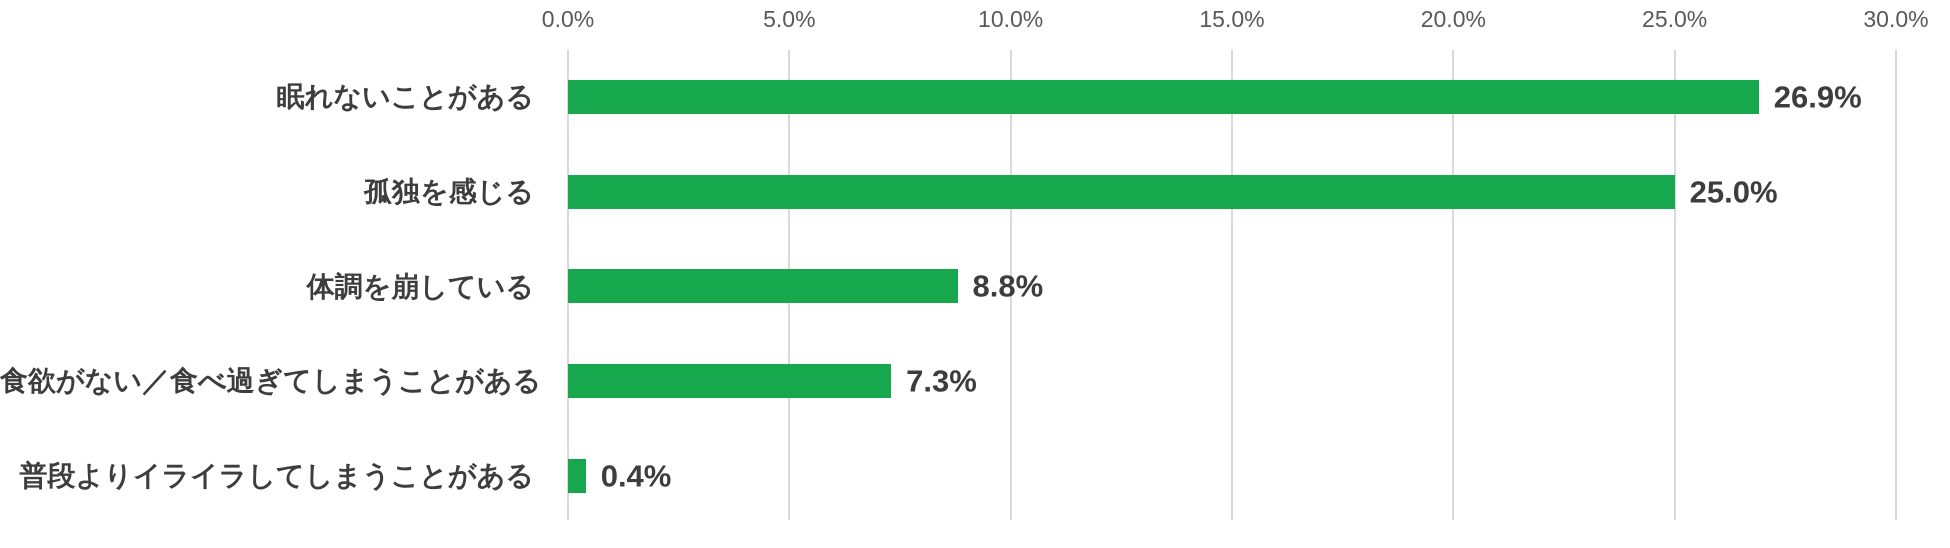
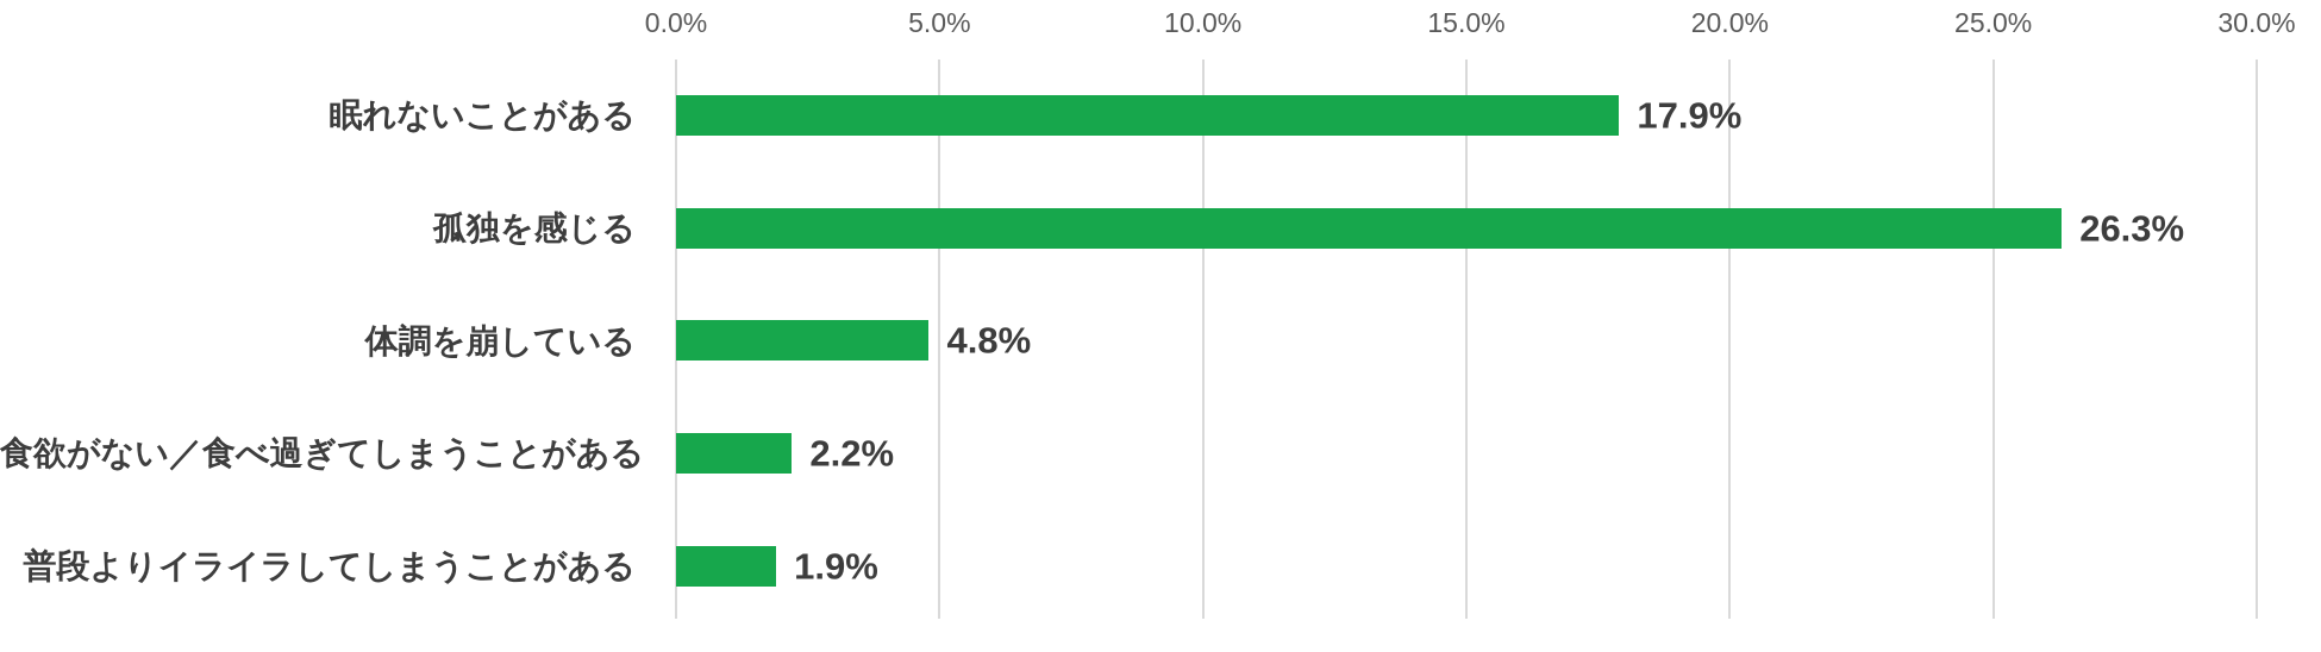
眠れないことがある: 26.9% -> 17.9%
孤独を感じる: 25.0% -> 26.3%
体調を崩している: 8.8% -> 4.8%
食欲がない／食べ過ぎてしまうことがある: 7.3% -> 2.2%
普段よりイライラしてしまうことがある: 0.4% -> 1.9%
